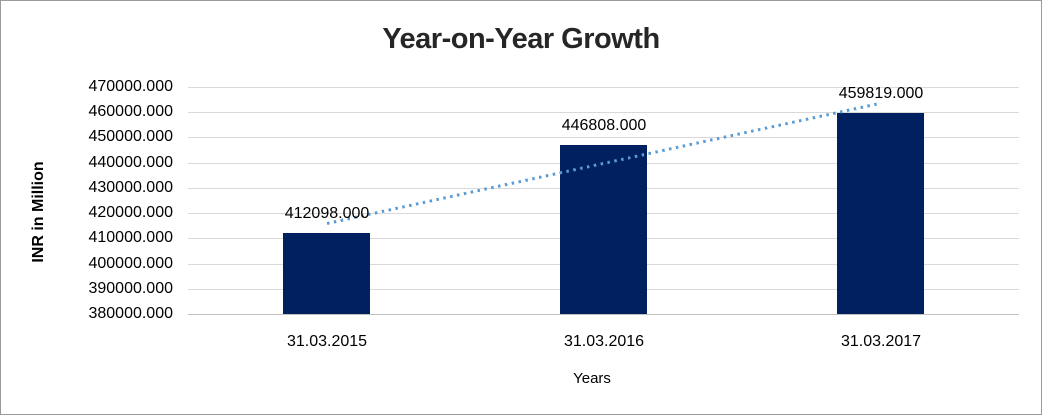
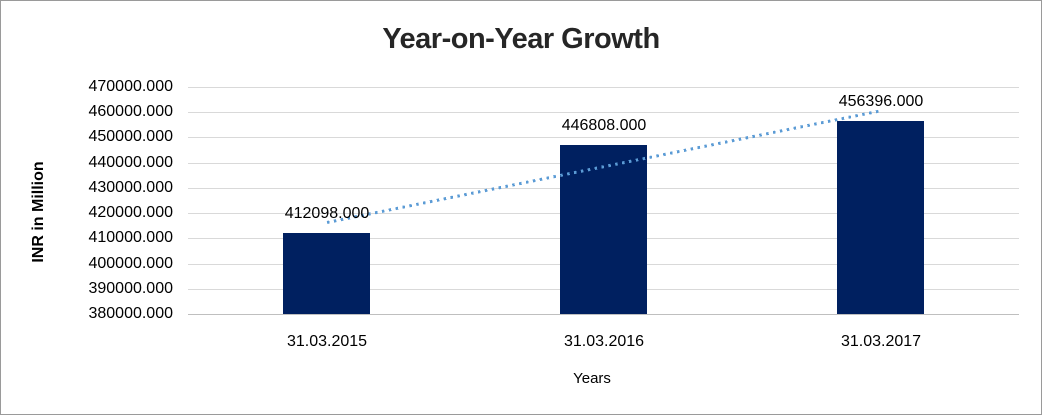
31.03.2017: 459819.000 -> 456396.000
